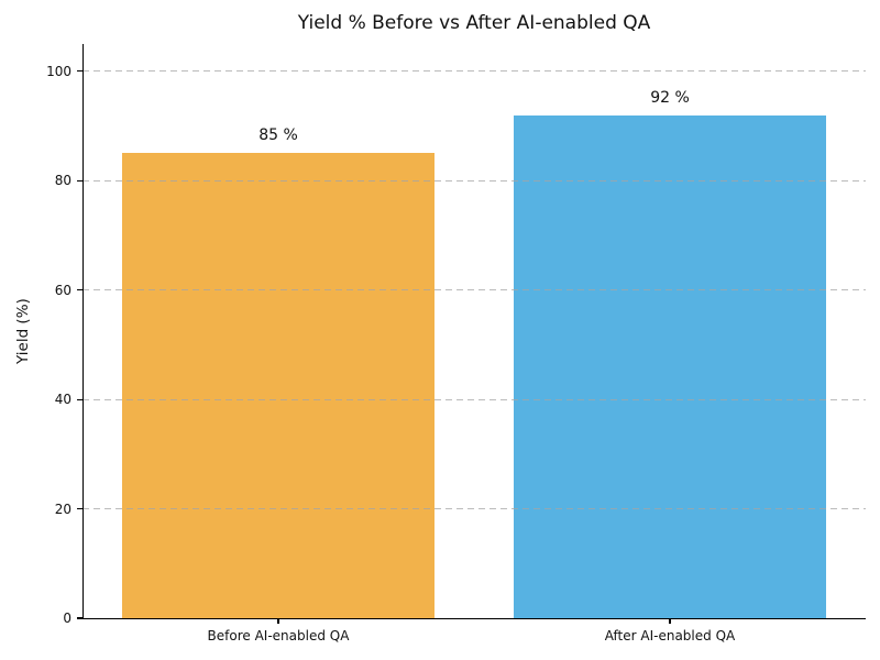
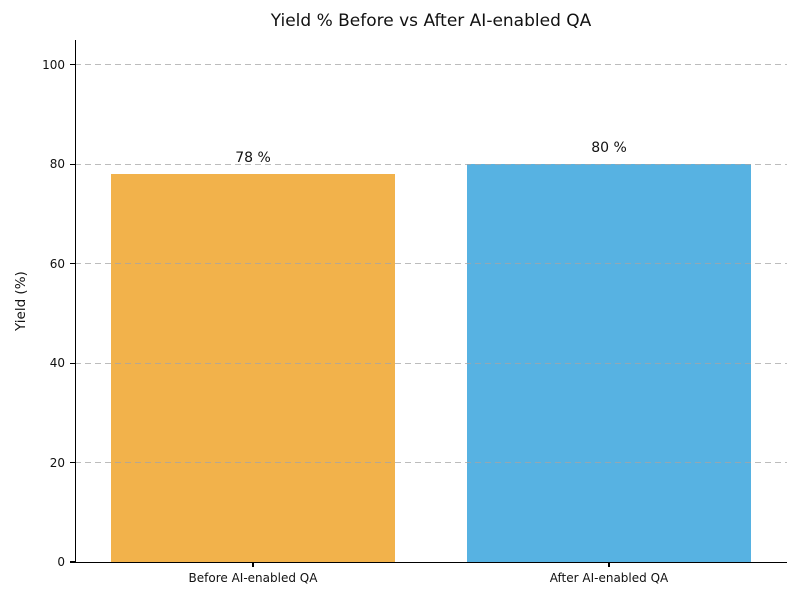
Before AI-enabled QA: 85 -> 78
After AI-enabled QA: 92 -> 80
